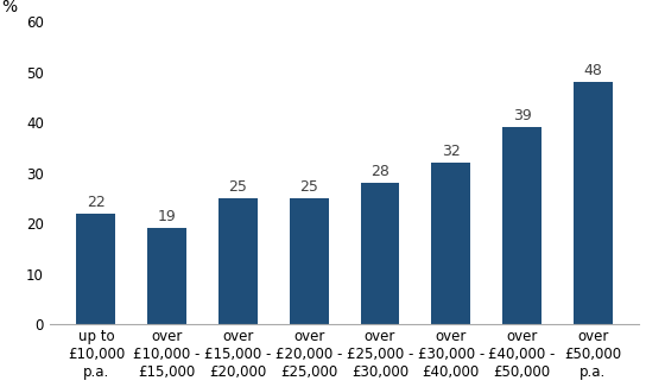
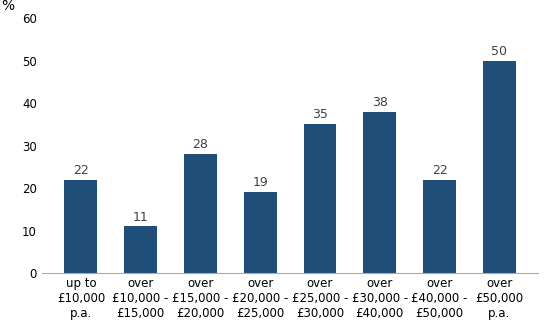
over £10,000 - £15,000: 19 -> 11
over £15,000 - £20,000: 25 -> 28
over £20,000 - £25,000: 25 -> 19
over £25,000 - £30,000: 28 -> 35
over £30,000 - £40,000: 32 -> 38
over £40,000 - £50,000: 39 -> 22
over £50,000 p.a.: 48 -> 50
